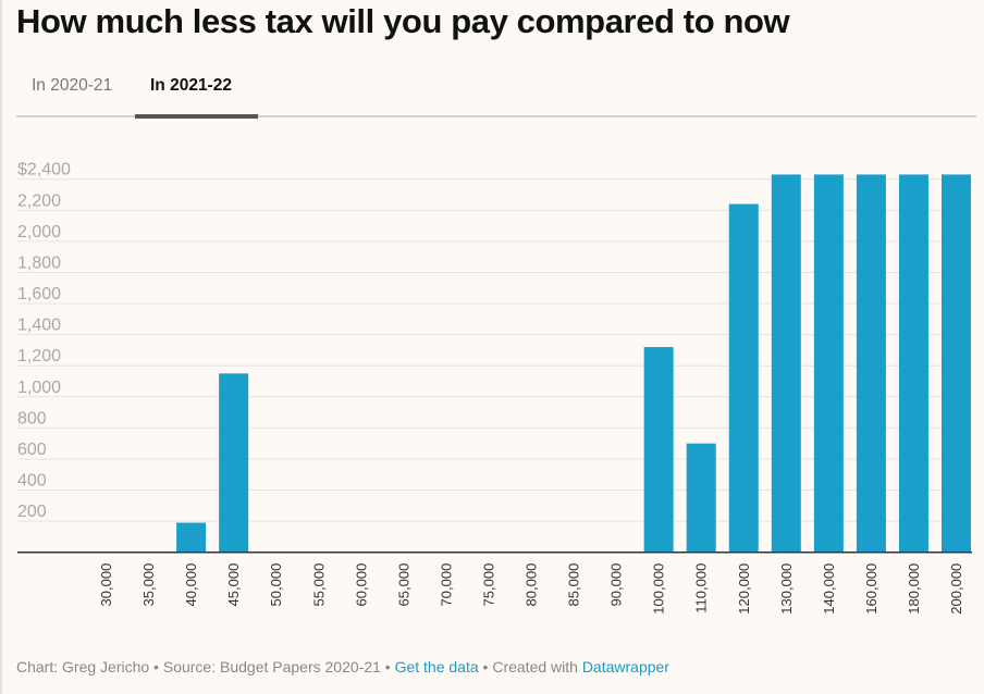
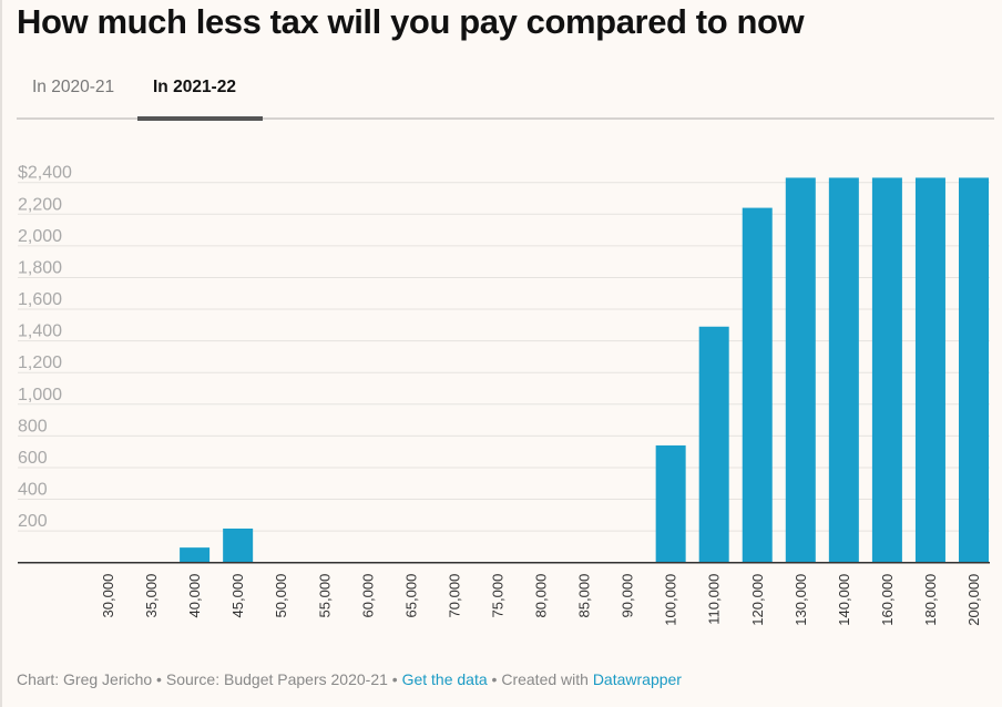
40,000: $190 -> $100
45,000: $1150 -> $220
100,000: $1320 -> $740
110,000: $700 -> $1490
